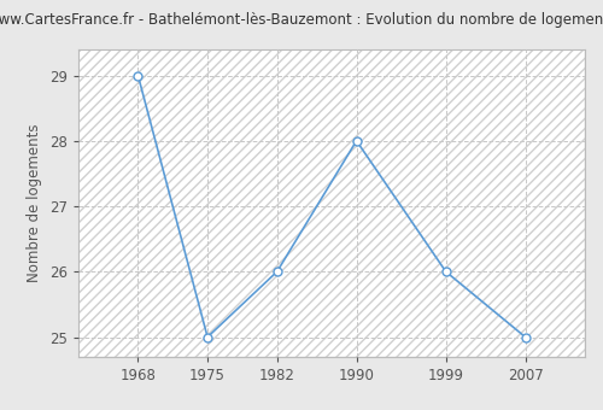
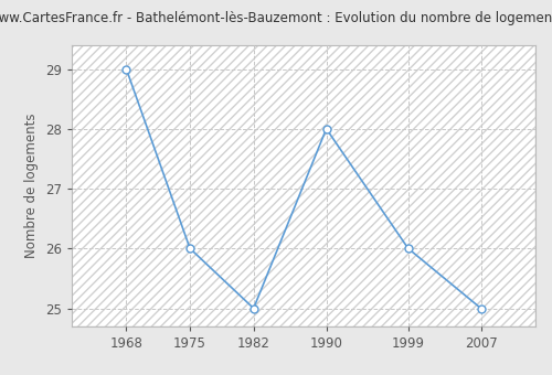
1975: 25 -> 26
1982: 26 -> 25
